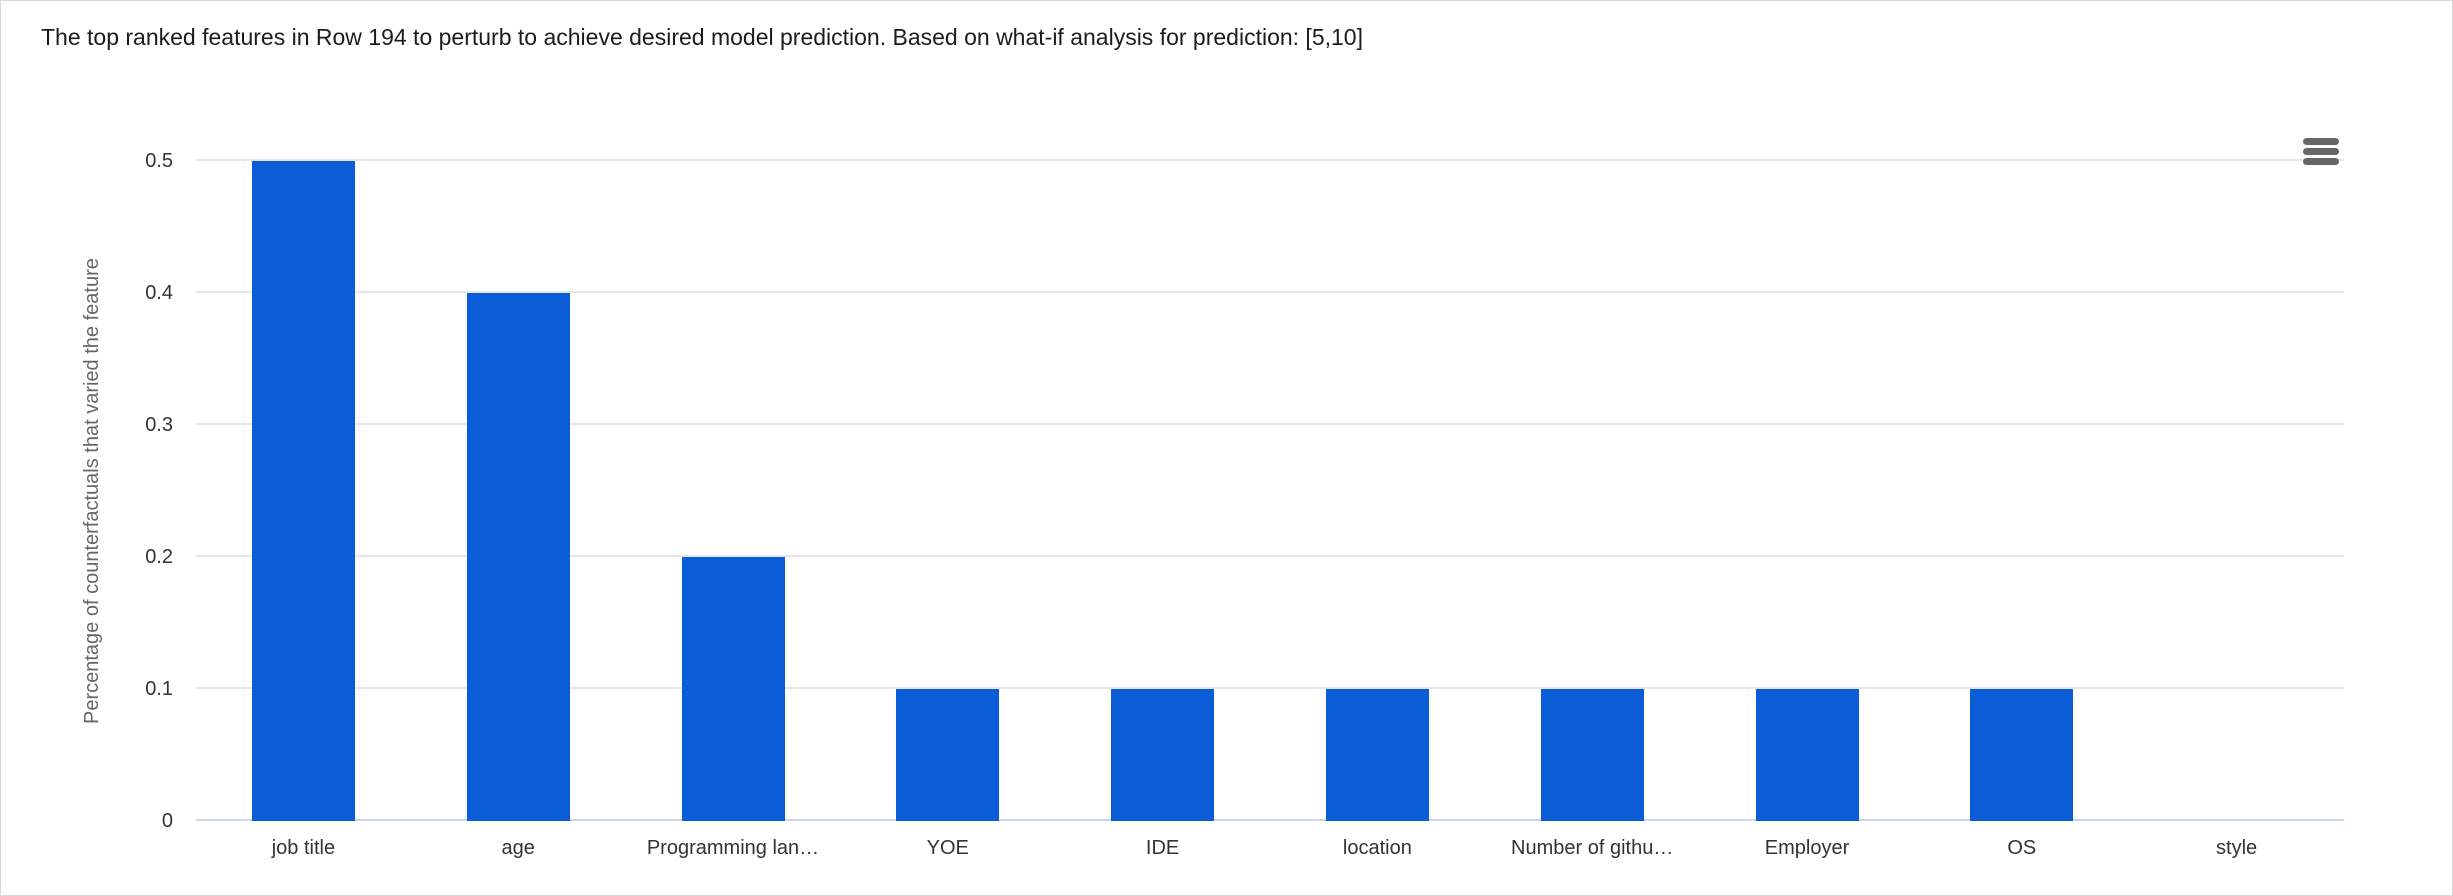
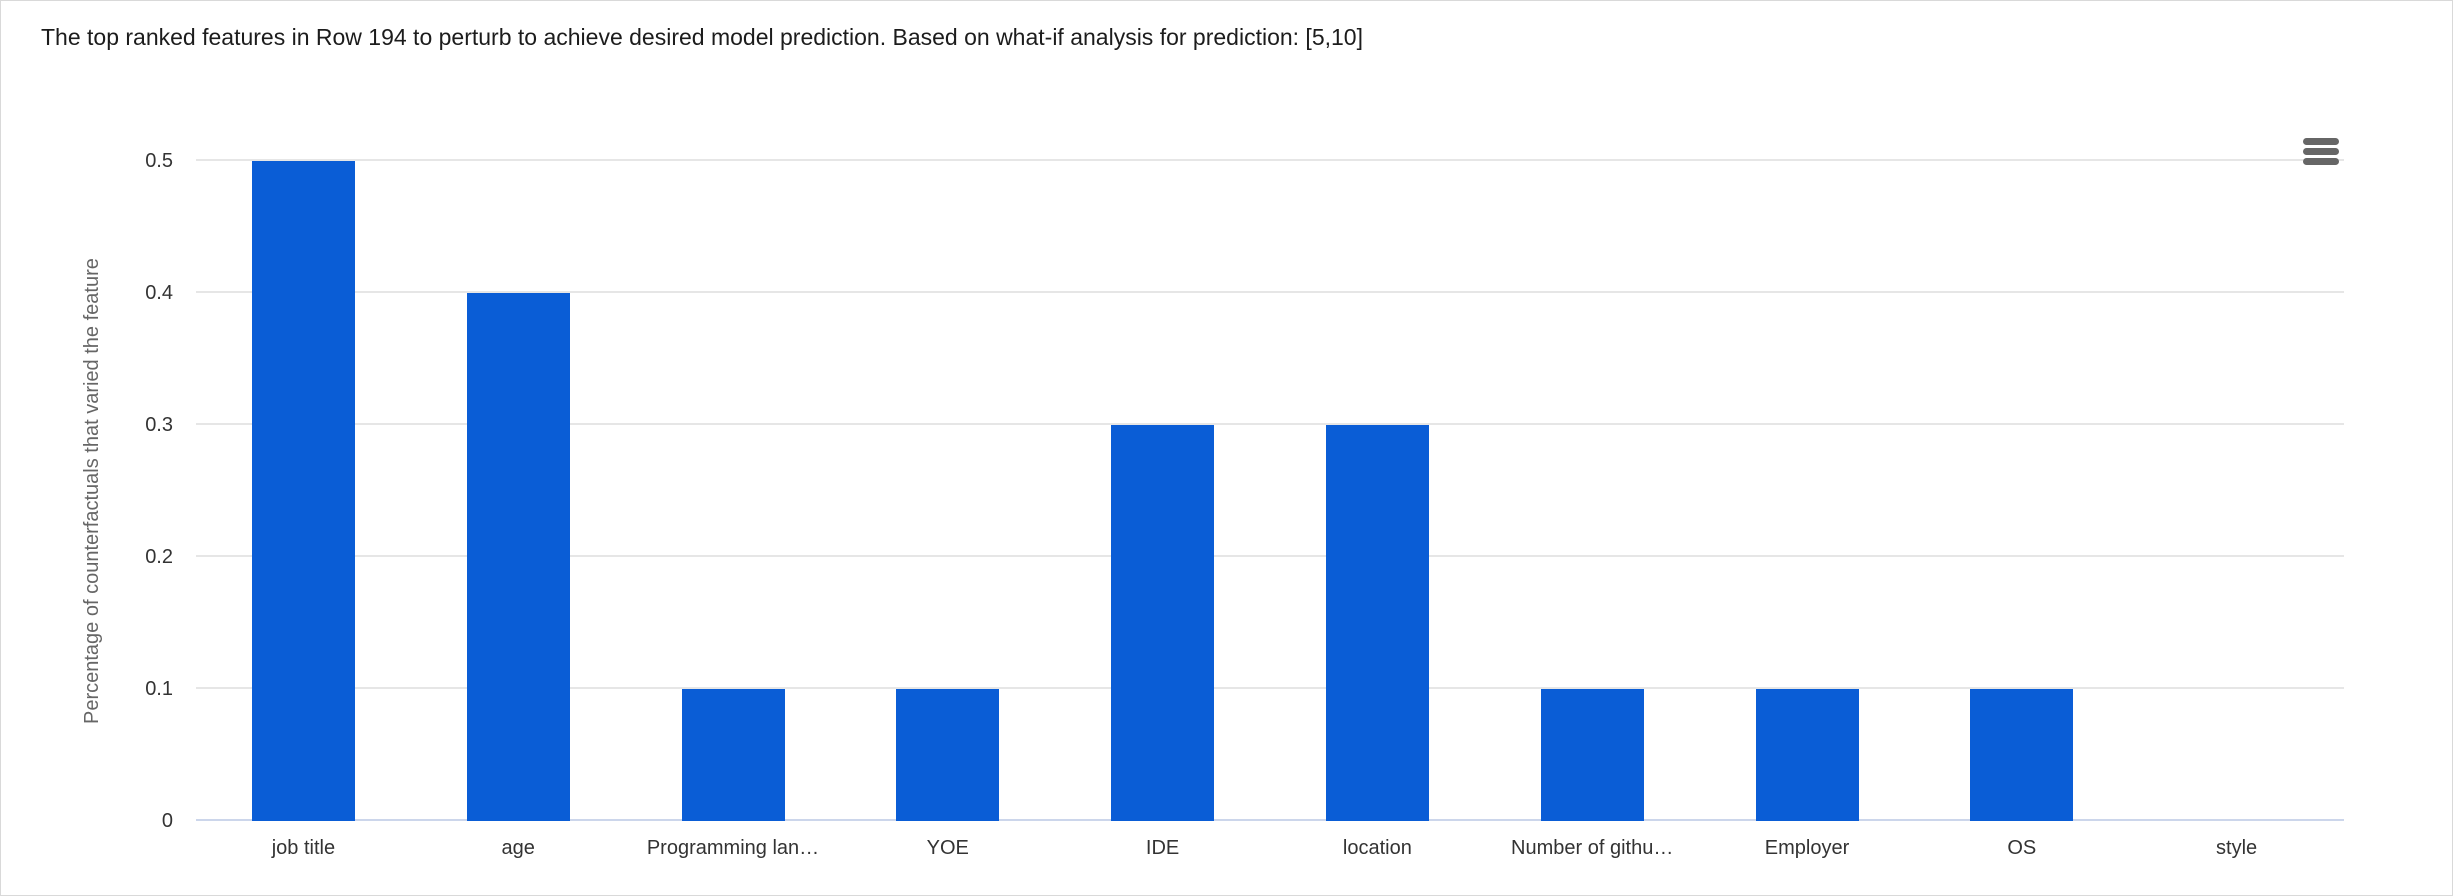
Programming lan…: 0.2 -> 0.1
IDE: 0.1 -> 0.3
location: 0.1 -> 0.3
